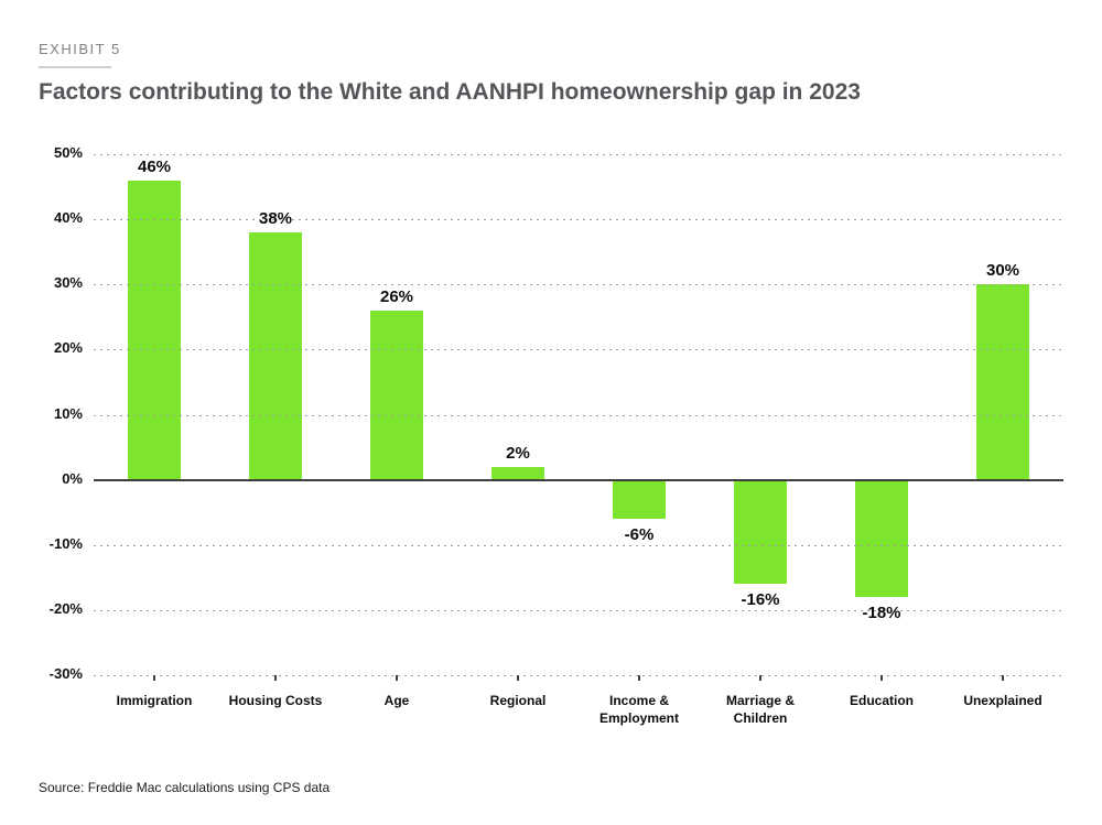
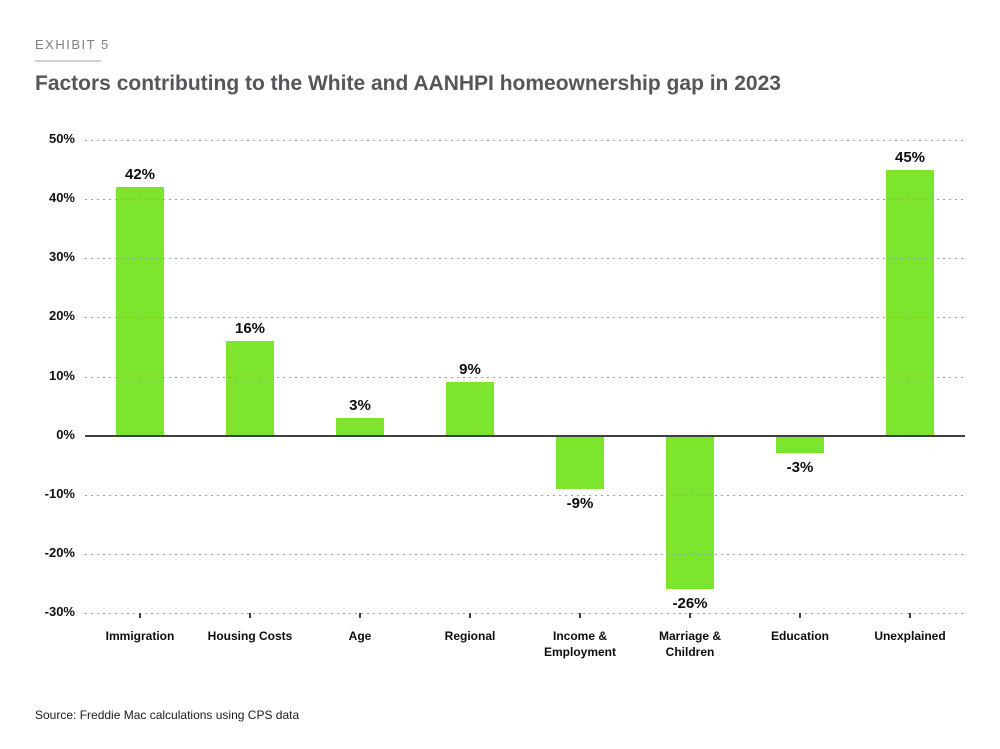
Immigration: 46% -> 42%
Housing Costs: 38% -> 16%
Age: 26% -> 3%
Regional: 2% -> 9%
Income & Employment: -6% -> -9%
Marriage & Children: -16% -> -26%
Education: -18% -> -3%
Unexplained: 30% -> 45%
